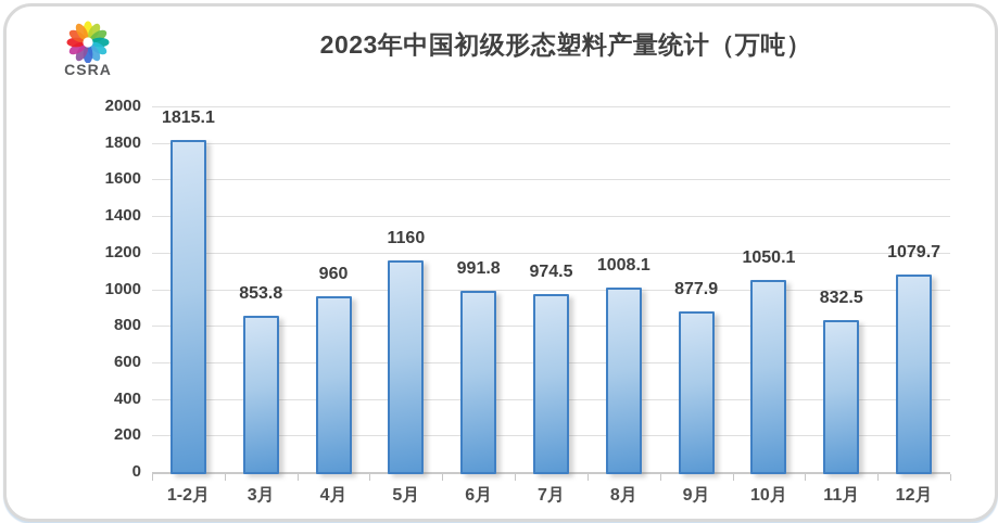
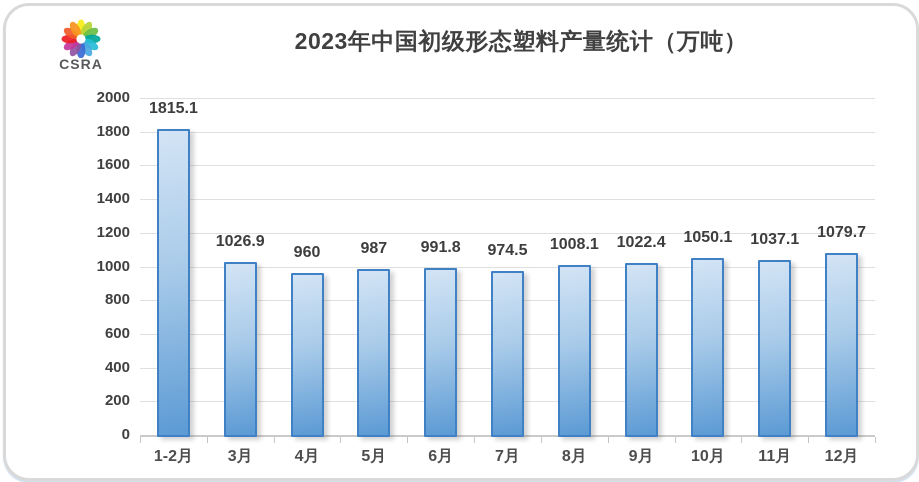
3月: 853.8 -> 1026.9
5月: 1160 -> 987
9月: 877.9 -> 1022.4
11月: 832.5 -> 1037.1
